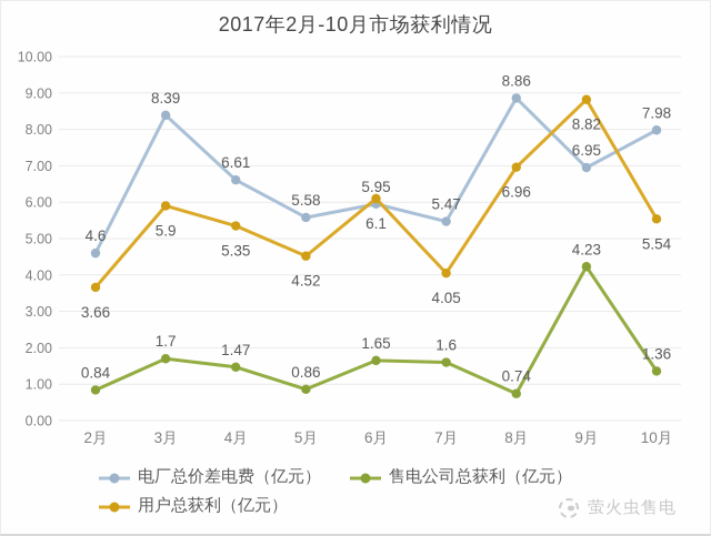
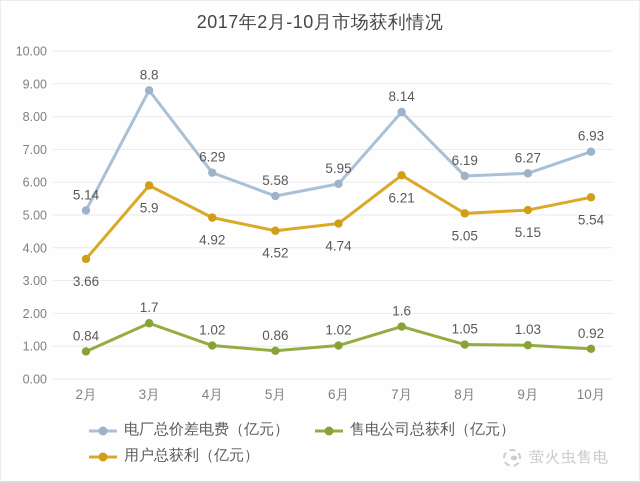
电厂总价差电费（亿元）/2月: 4.6 -> 5.14
电厂总价差电费（亿元）/3月: 8.39 -> 8.8
电厂总价差电费（亿元）/4月: 6.61 -> 6.29
售电公司总获利（亿元）/4月: 1.47 -> 1.02
用户总获利（亿元）/4月: 5.35 -> 4.92
售电公司总获利（亿元）/6月: 1.65 -> 1.02
用户总获利（亿元）/6月: 6.1 -> 4.74
电厂总价差电费（亿元）/7月: 5.47 -> 8.14
用户总获利（亿元）/7月: 4.05 -> 6.21
电厂总价差电费（亿元）/8月: 8.86 -> 6.19
售电公司总获利（亿元）/8月: 0.74 -> 1.05
用户总获利（亿元）/8月: 6.96 -> 5.05
电厂总价差电费（亿元）/9月: 6.95 -> 6.27
售电公司总获利（亿元）/9月: 4.23 -> 1.03
用户总获利（亿元）/9月: 8.82 -> 5.15
电厂总价差电费（亿元）/10月: 7.98 -> 6.93
售电公司总获利（亿元）/10月: 1.36 -> 0.92
